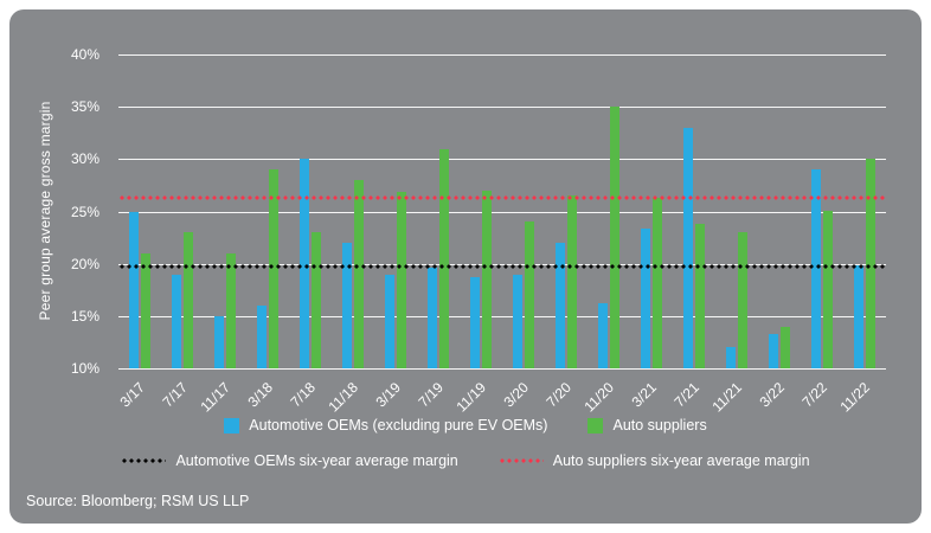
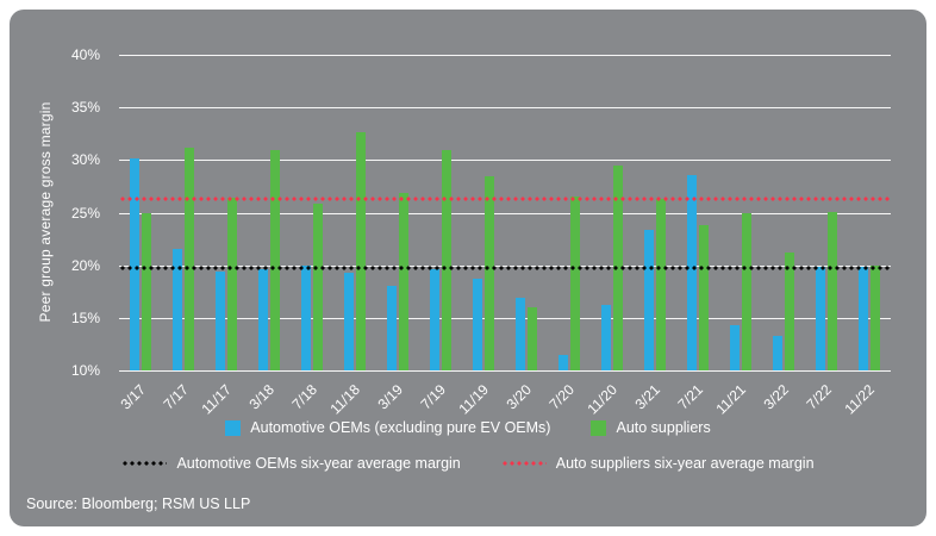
Automotive OEMs (excluding pure EV OEMs)/3/17: 25% -> 30%
Auto suppliers/3/17: 21% -> 25%
Automotive OEMs (excluding pure EV OEMs)/7/17: 19% -> 22%
Auto suppliers/7/17: 23% -> 31%
Automotive OEMs (excluding pure EV OEMs)/11/17: 15% -> 19%
Auto suppliers/11/17: 21% -> 26%
Automotive OEMs (excluding pure EV OEMs)/3/18: 16% -> 20%
Auto suppliers/3/18: 29% -> 31%
Automotive OEMs (excluding pure EV OEMs)/7/18: 30% -> 20%
Auto suppliers/7/18: 23% -> 26%
Automotive OEMs (excluding pure EV OEMs)/11/18: 22% -> 19%
Auto suppliers/11/18: 28% -> 33%
Automotive OEMs (excluding pure EV OEMs)/3/19: 19% -> 18%
Auto suppliers/11/19: 27% -> 28%
Automotive OEMs (excluding pure EV OEMs)/3/20: 19% -> 17%
Auto suppliers/3/20: 24% -> 16%
Automotive OEMs (excluding pure EV OEMs)/7/20: 22% -> 12%
Auto suppliers/11/20: 35% -> 30%
Automotive OEMs (excluding pure EV OEMs)/7/21: 33% -> 29%
Automotive OEMs (excluding pure EV OEMs)/11/21: 12% -> 14%
Auto suppliers/11/21: 23% -> 25%
Auto suppliers/3/22: 14% -> 21%
Automotive OEMs (excluding pure EV OEMs)/7/22: 29% -> 20%
Auto suppliers/11/22: 30% -> 20%
